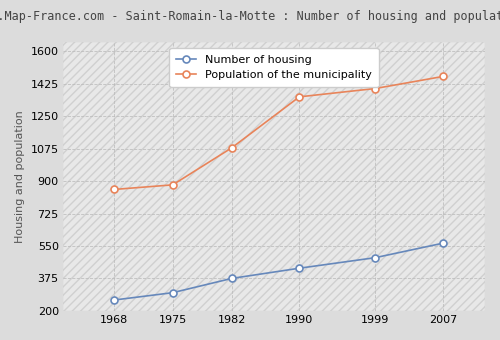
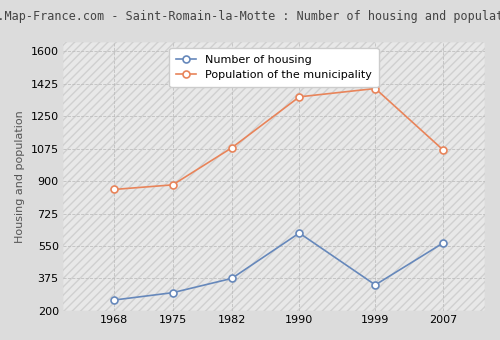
Number of housing/1990: 430 -> 620
Number of housing/1999: 490 -> 340
Population of the municipality/2007: 1460 -> 1070
